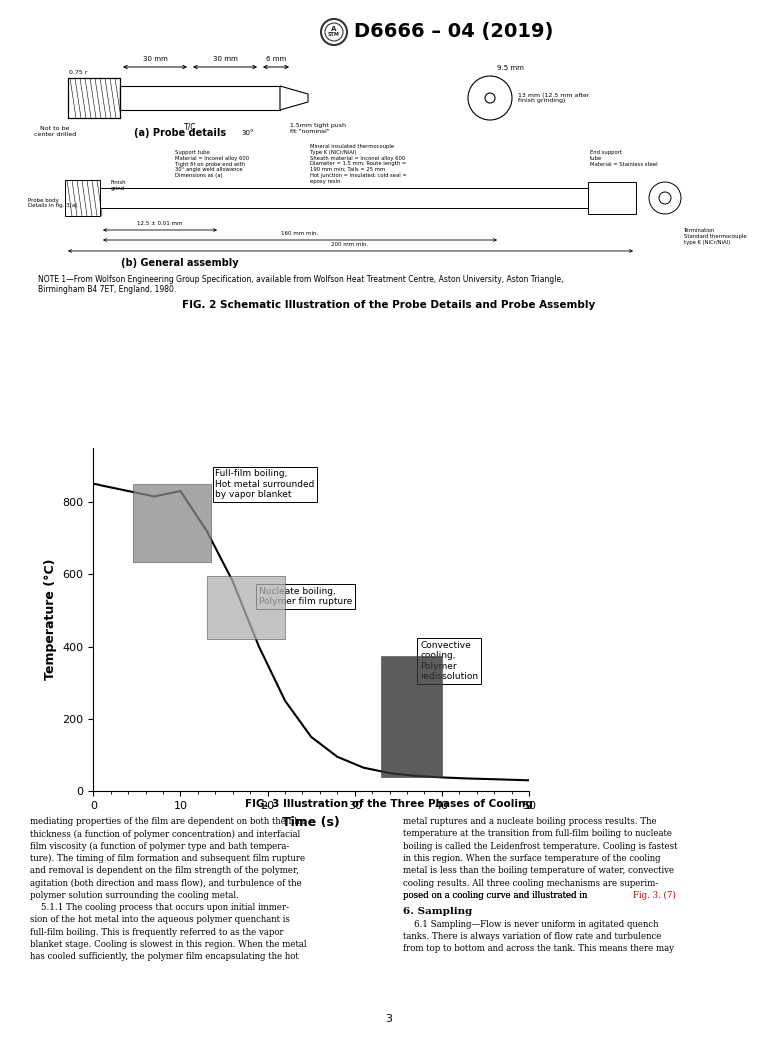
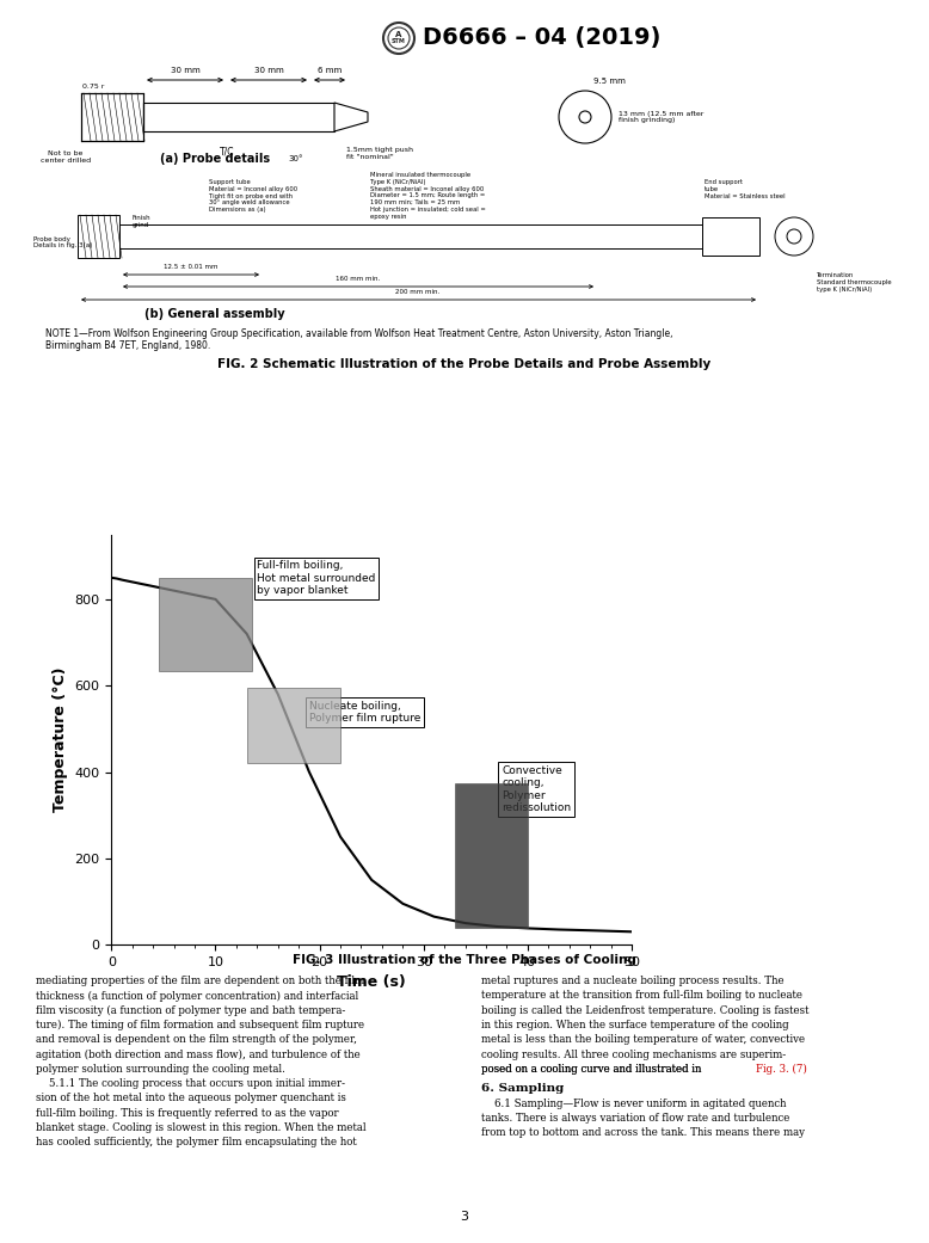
10: 830 -> 800
